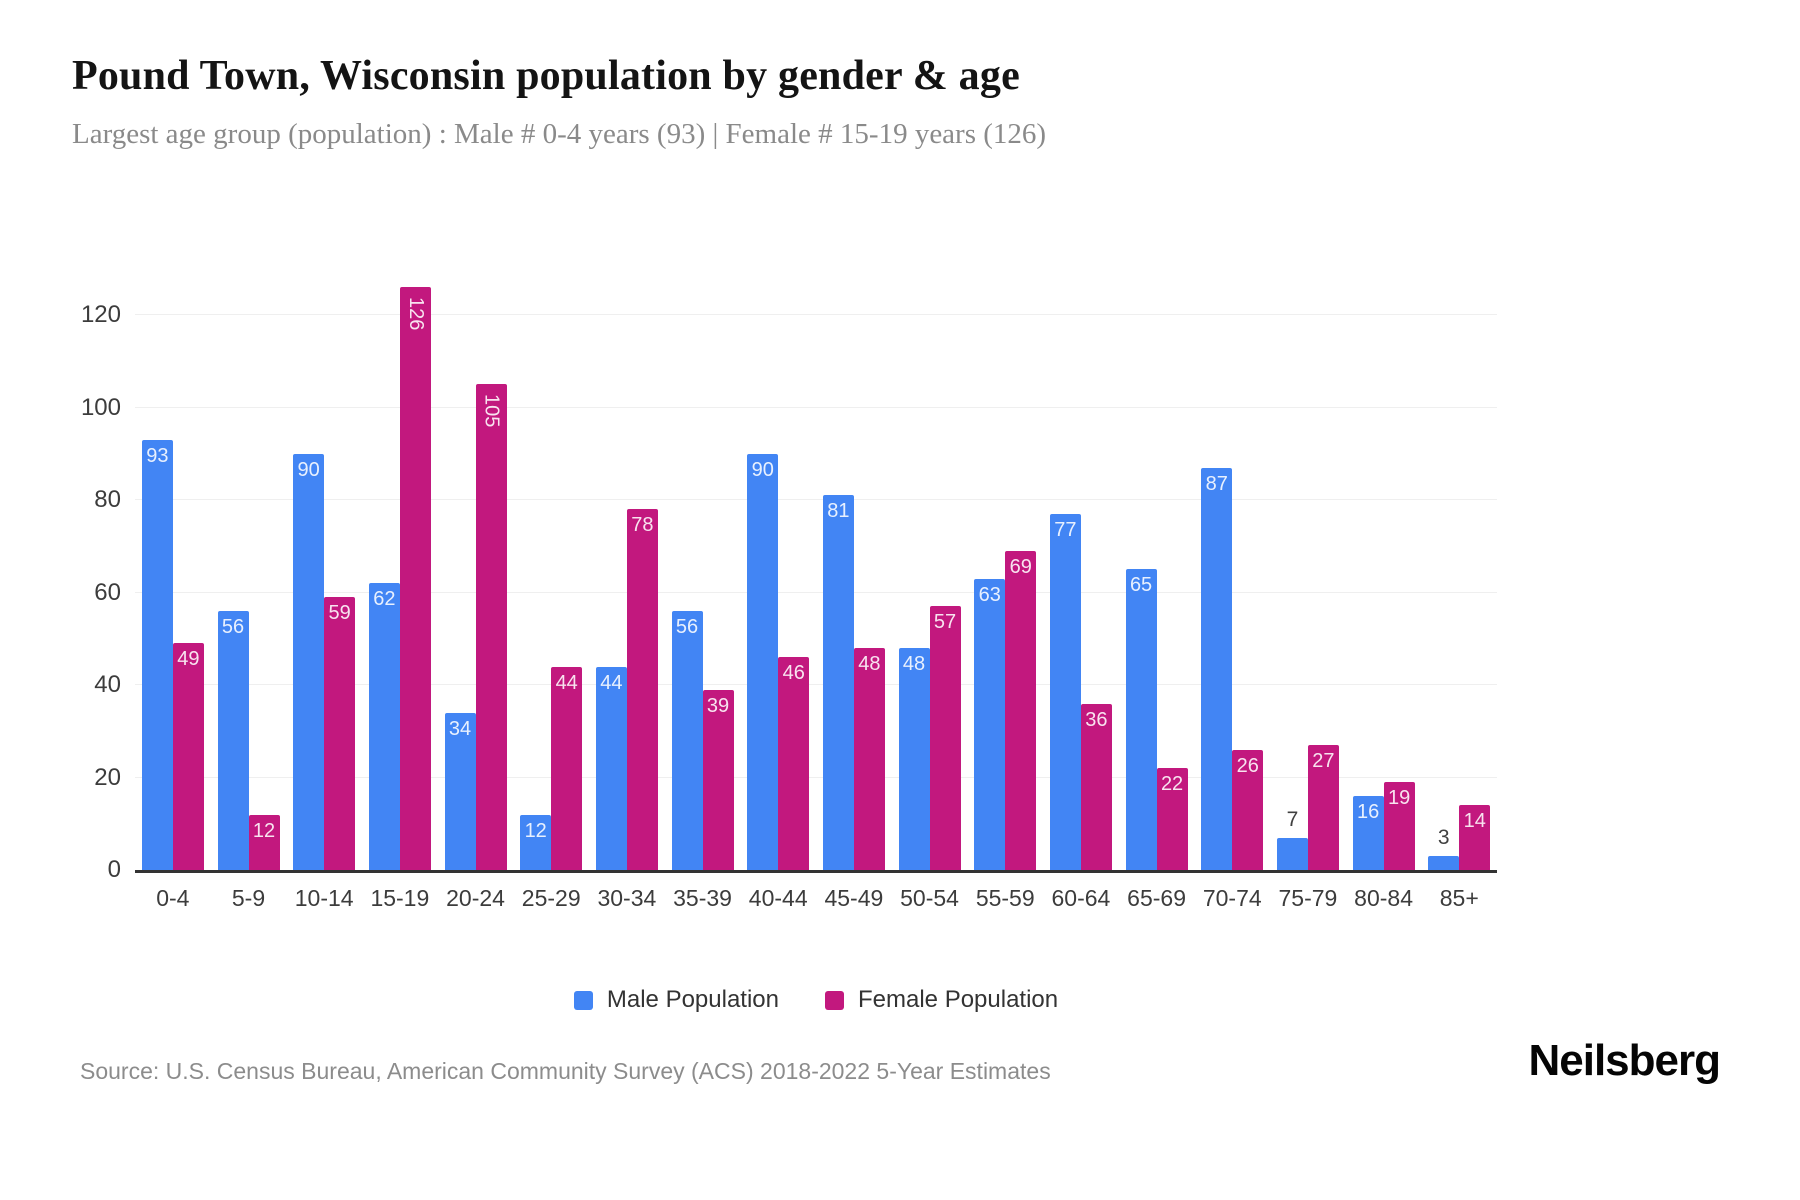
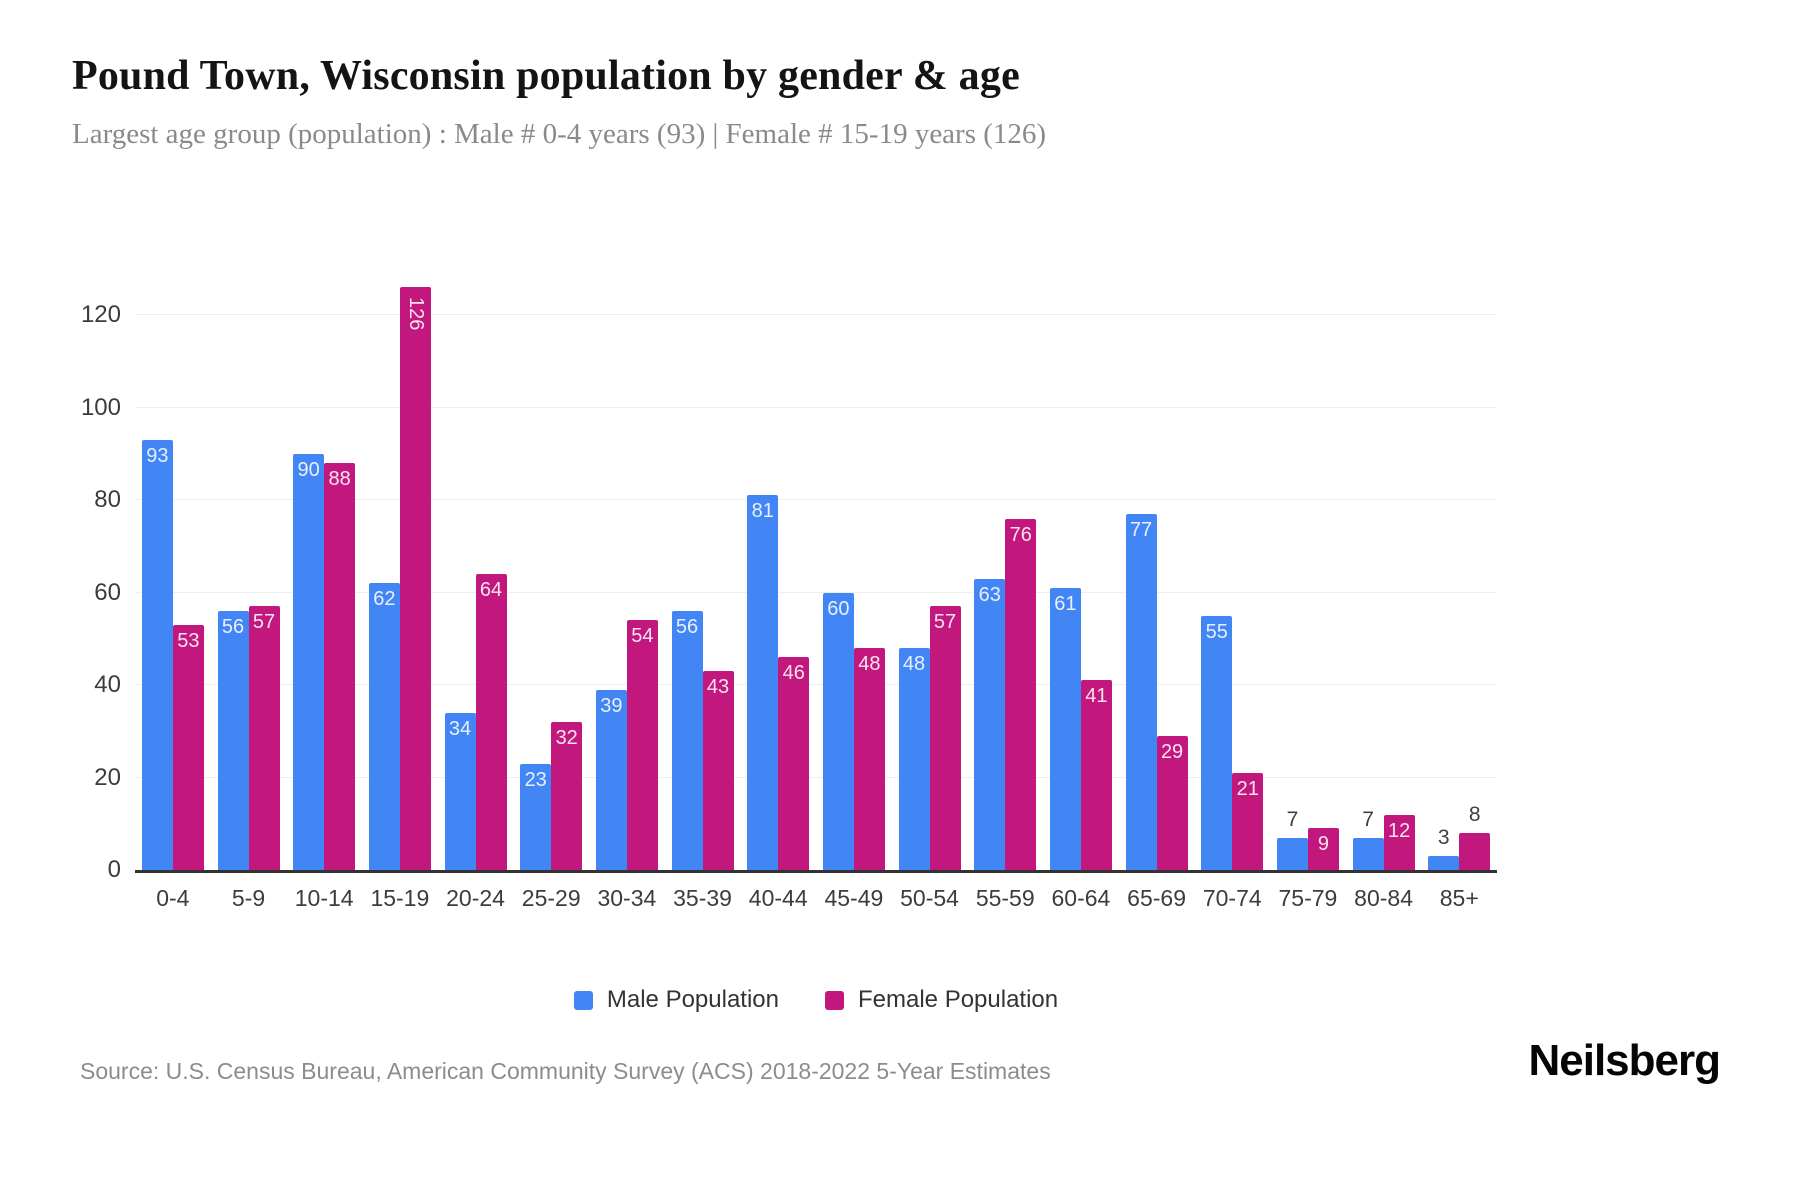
Female Population/0-4: 49 -> 53
Female Population/5-9: 12 -> 57
Female Population/10-14: 59 -> 88
Female Population/20-24: 105 -> 64
Male Population/25-29: 12 -> 23
Female Population/25-29: 44 -> 32
Male Population/30-34: 44 -> 39
Female Population/30-34: 78 -> 54
Female Population/35-39: 39 -> 43
Male Population/40-44: 90 -> 81
Male Population/45-49: 81 -> 60
Female Population/55-59: 69 -> 76
Male Population/60-64: 77 -> 61
Female Population/60-64: 36 -> 41
Male Population/65-69: 65 -> 77
Female Population/65-69: 22 -> 29
Male Population/70-74: 87 -> 55
Female Population/70-74: 26 -> 21
Female Population/75-79: 27 -> 9
Male Population/80-84: 16 -> 7
Female Population/80-84: 19 -> 12
Female Population/85+: 14 -> 8
